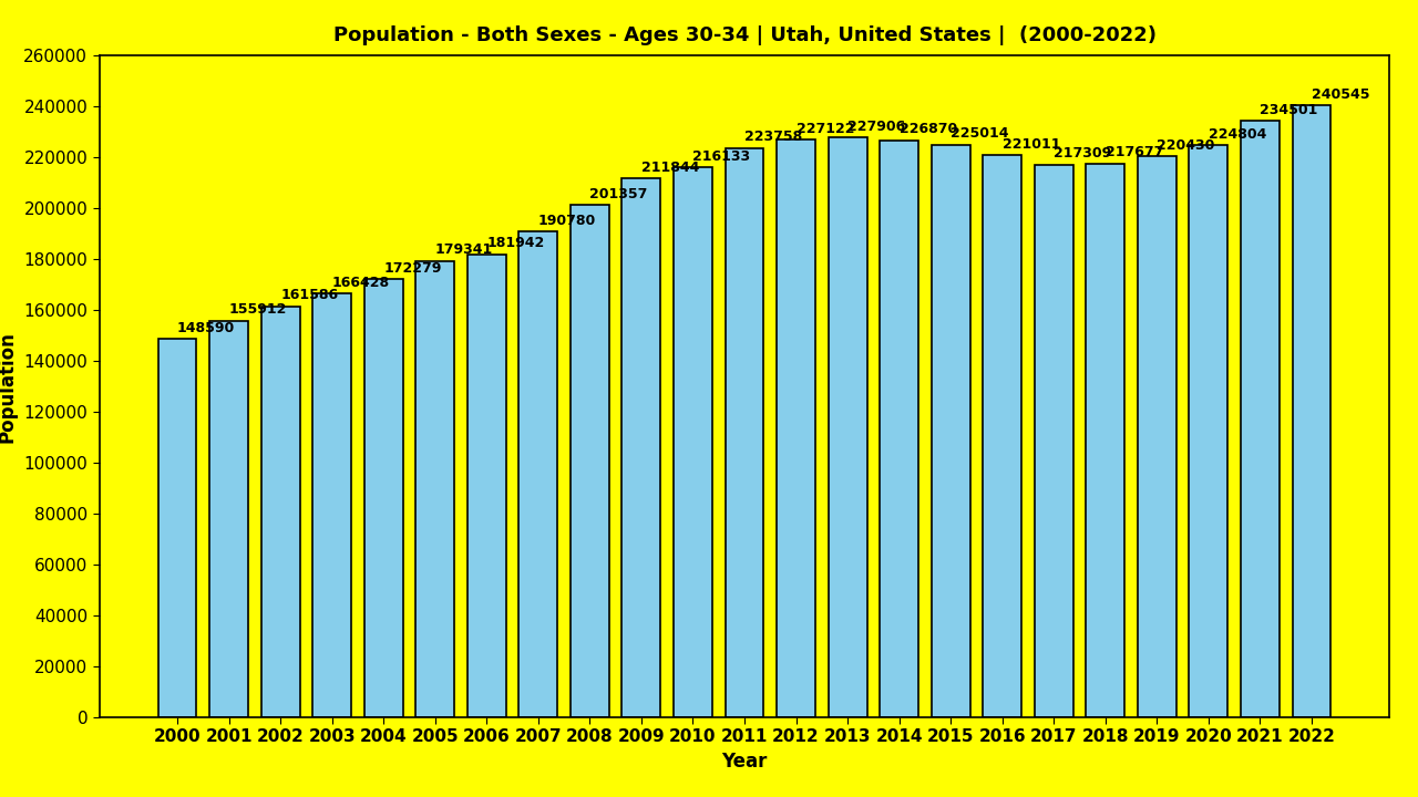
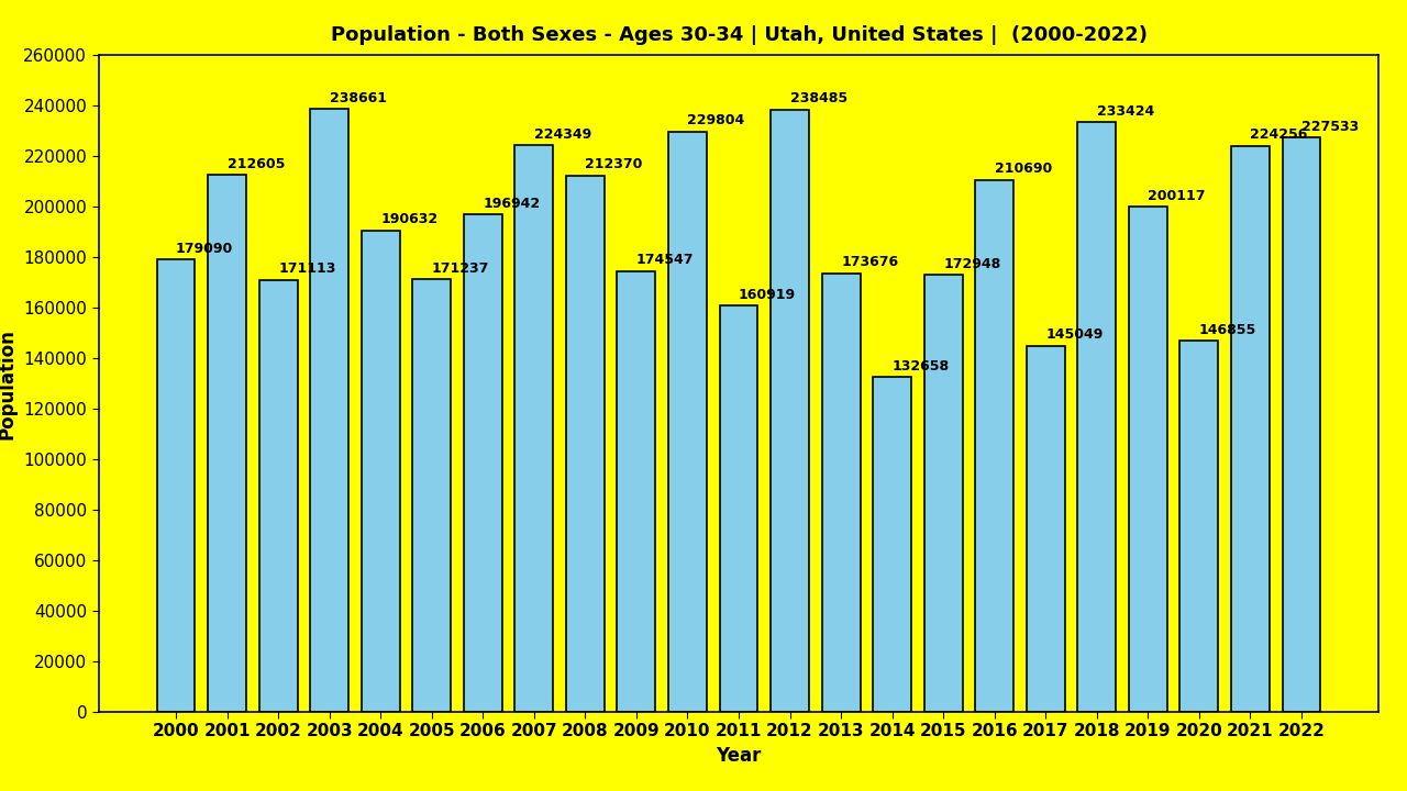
2000: 148590 -> 179090
2001: 155912 -> 212605
2002: 161586 -> 171113
2003: 166428 -> 238661
2004: 172279 -> 190632
2005: 179341 -> 171237
2006: 181942 -> 196942
2007: 190780 -> 224349
2008: 201357 -> 212370
2009: 211844 -> 174547
2010: 216133 -> 229804
2011: 223758 -> 160919
2012: 227122 -> 238485
2013: 227906 -> 173676
2014: 226870 -> 132658
2015: 225014 -> 172948
2016: 221011 -> 210690
2017: 217309 -> 145049
2018: 217677 -> 233424
2019: 220430 -> 200117
2020: 224804 -> 146855
2021: 234501 -> 224256
2022: 240545 -> 227533
